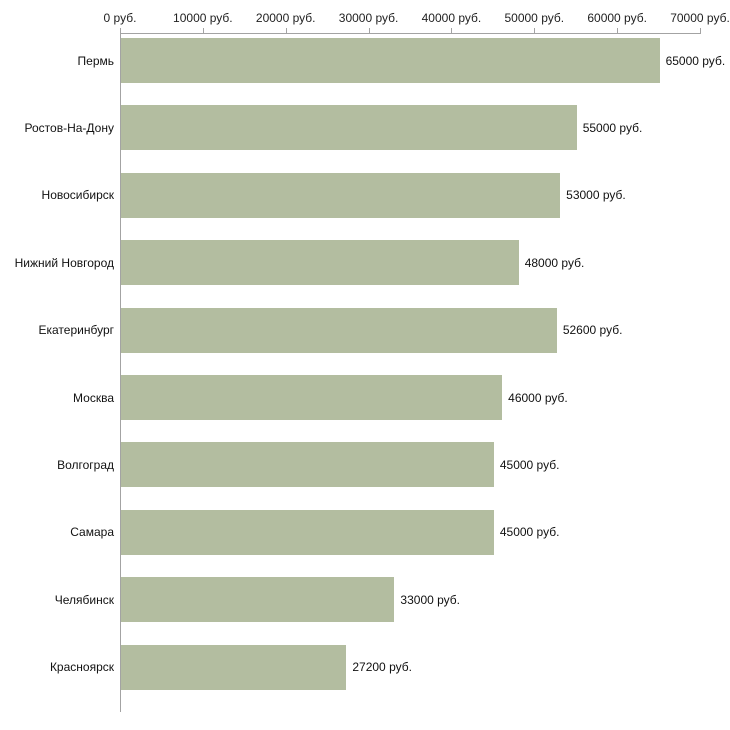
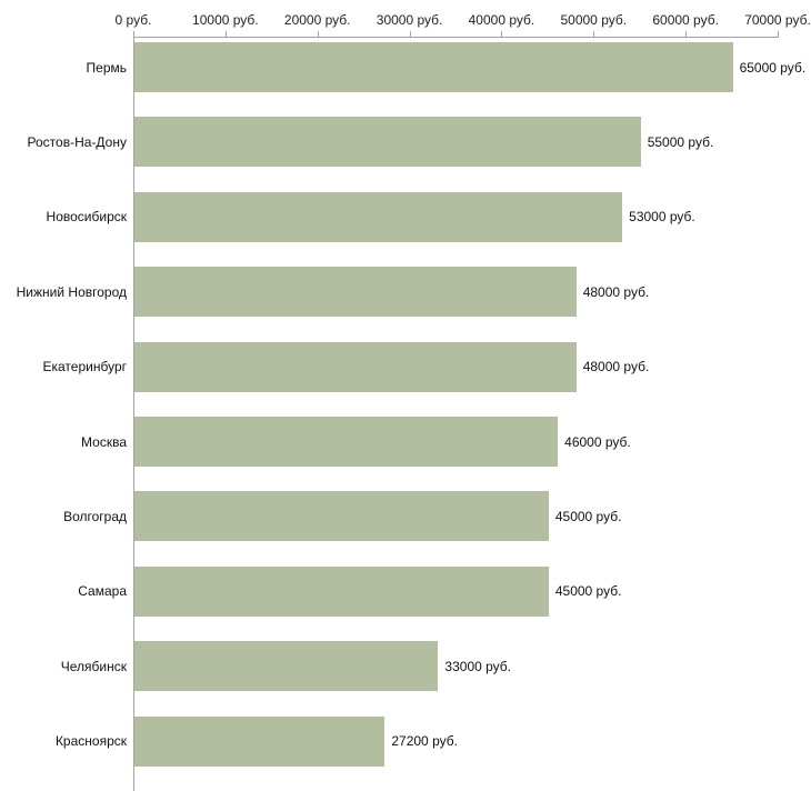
Екатеринбург: 52600 -> 48000
